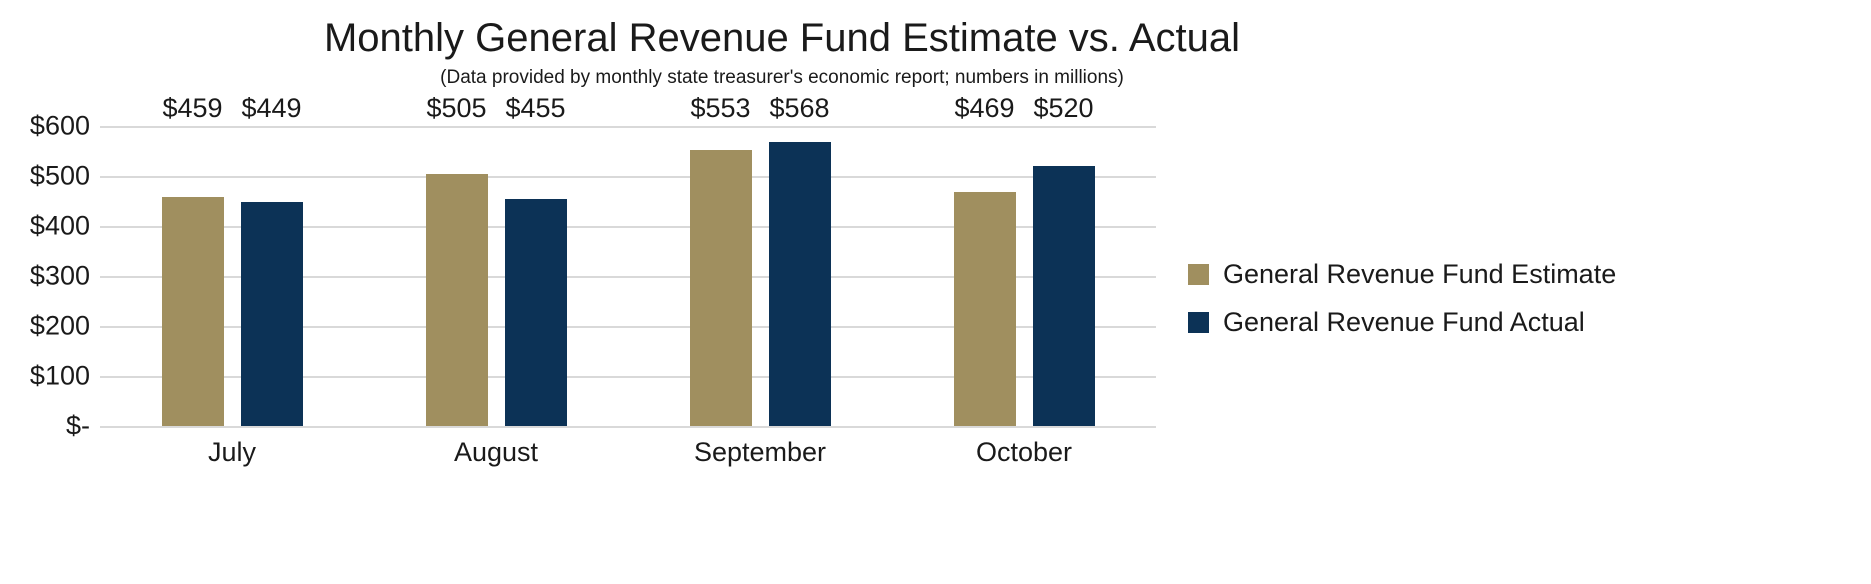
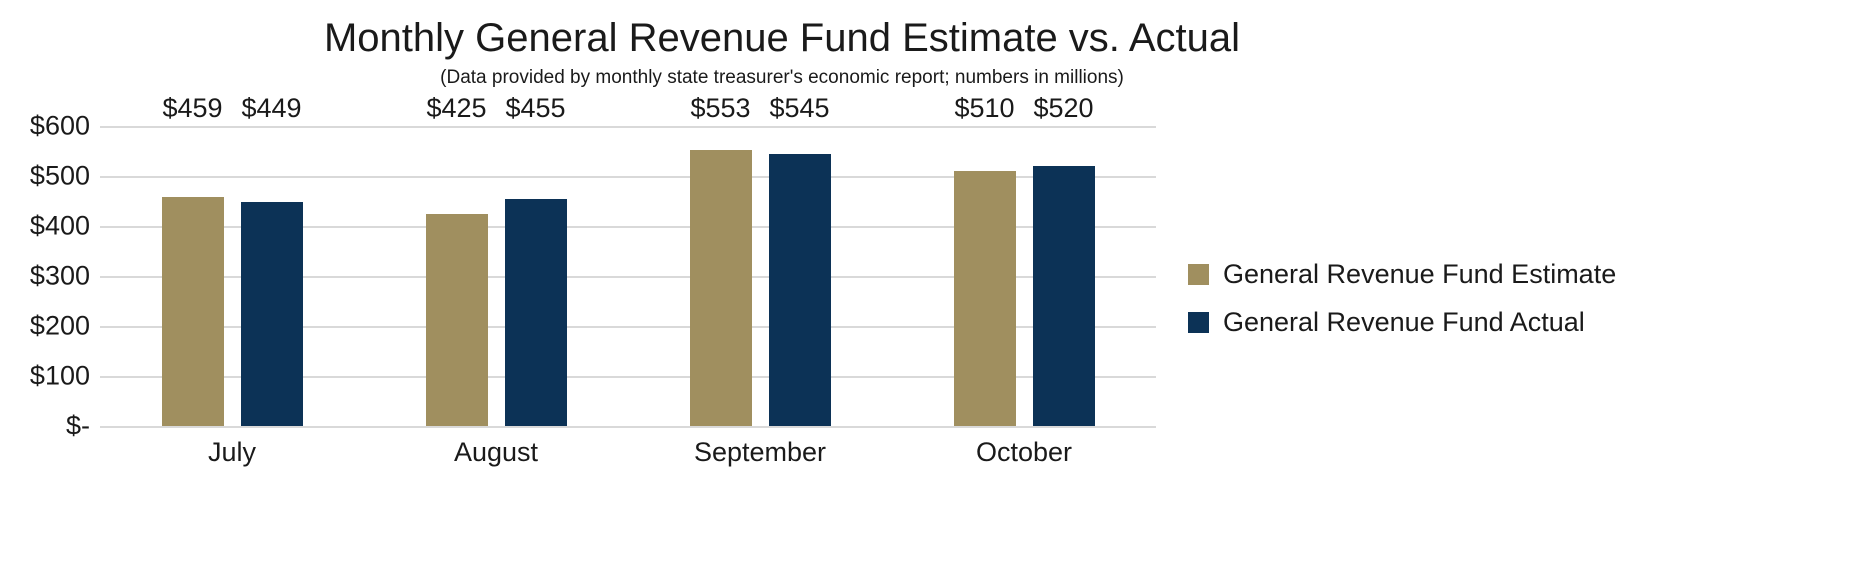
General Revenue Fund Estimate/August: $505 -> $425
General Revenue Fund Actual/September: $568 -> $545
General Revenue Fund Estimate/October: $469 -> $510
